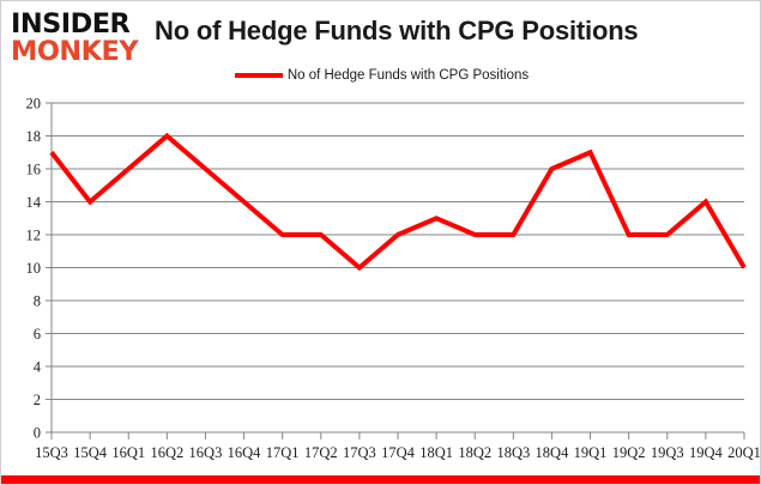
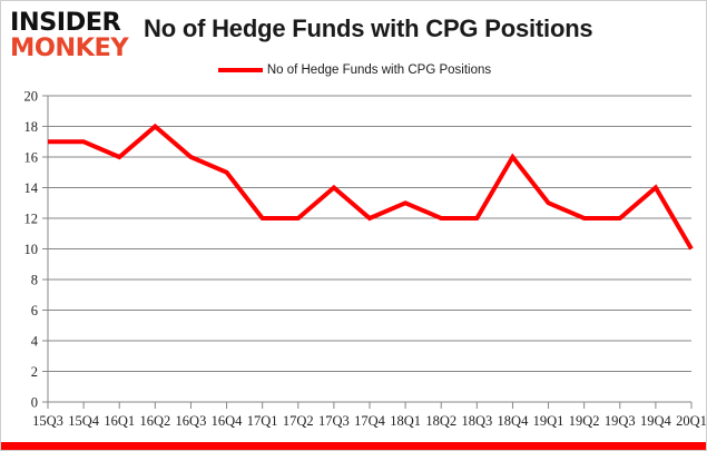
15Q4: 14 -> 17
16Q4: 14 -> 15
17Q3: 10 -> 14
19Q1: 17 -> 13
